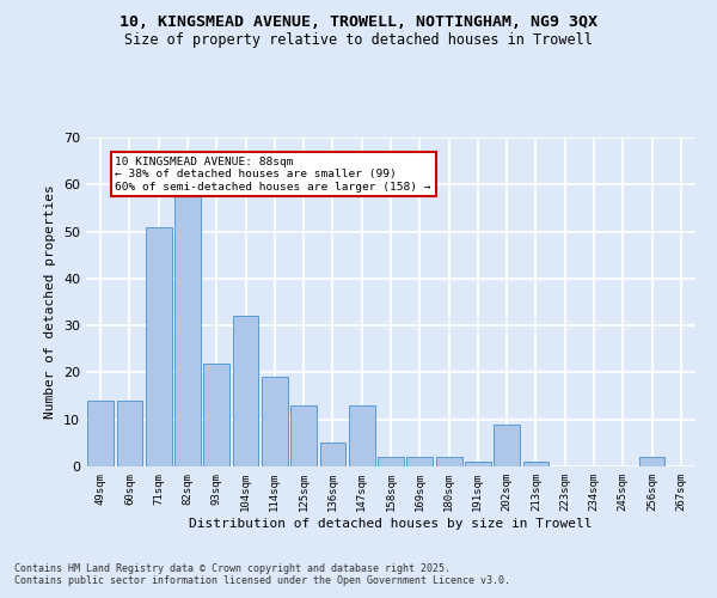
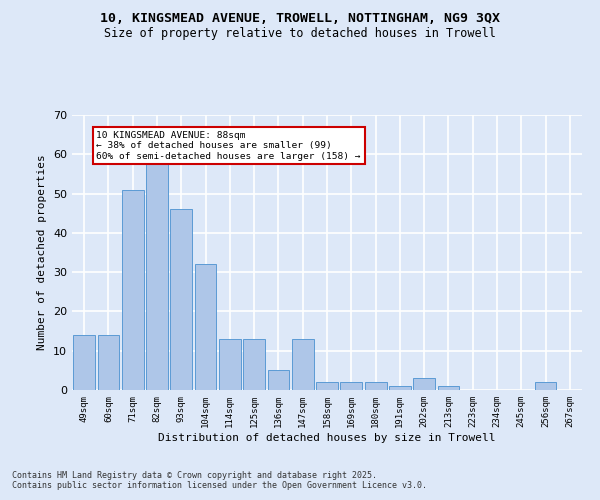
93sqm: 22 -> 46
114sqm: 19 -> 13
202sqm: 9 -> 3
